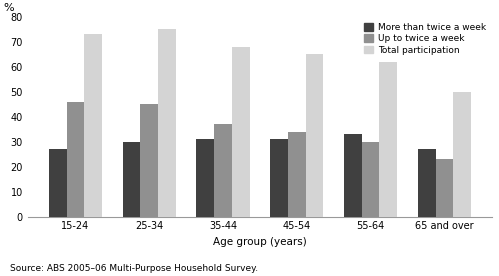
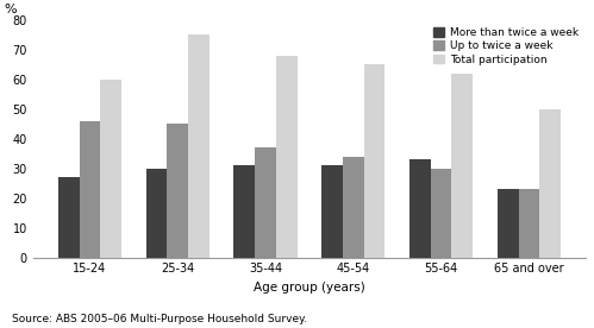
Total participation/15-24: 73 -> 60
More than twice a week/65 and over: 27 -> 23
